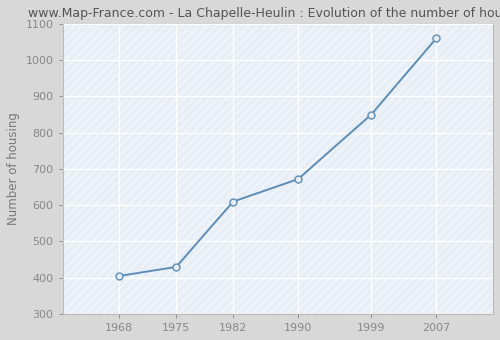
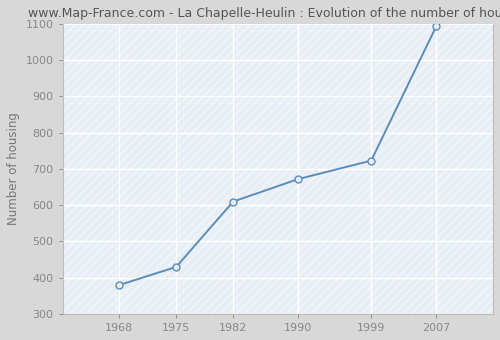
1968: 405 -> 380
1999: 850 -> 723
2007: 1060 -> 1093
